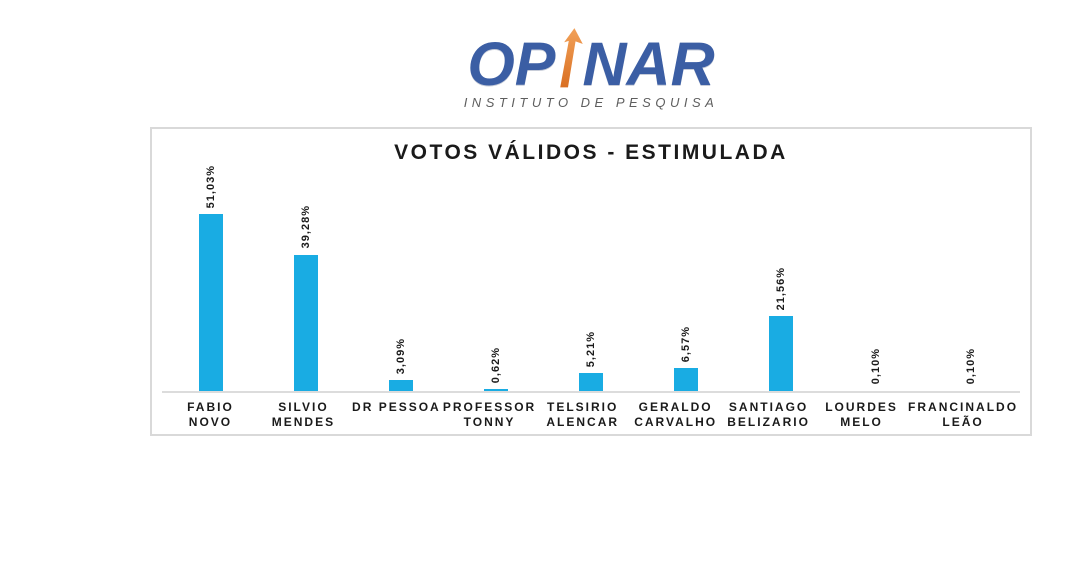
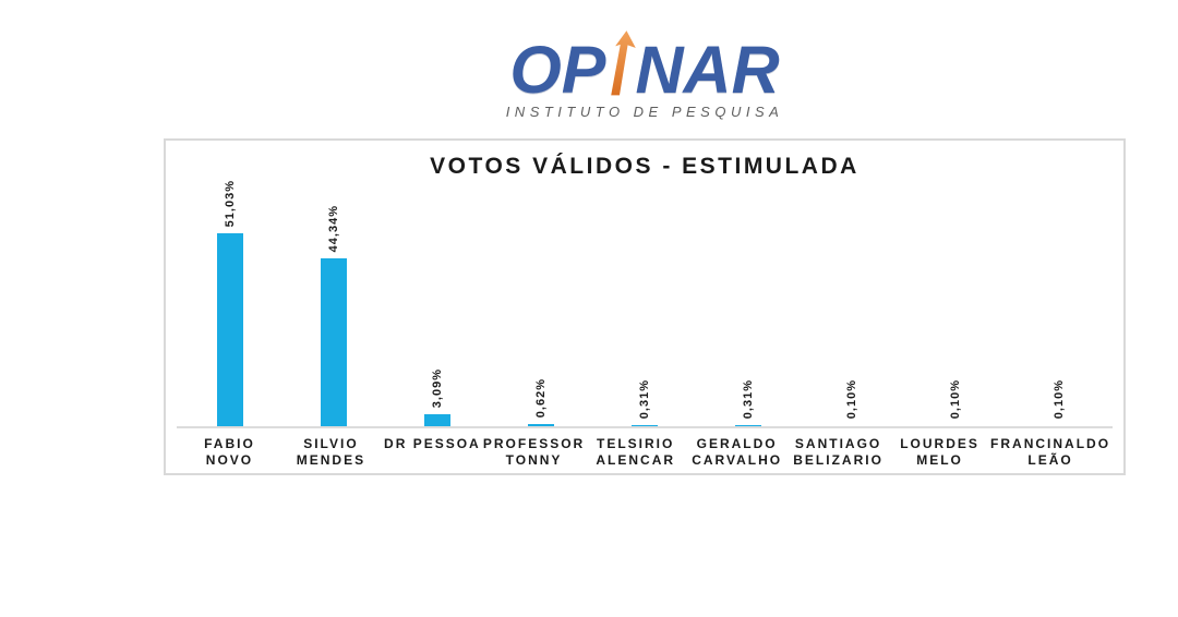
SILVIO MENDES: 39,28% -> 44,34%
TELSIRIO ALENCAR: 5,21% -> 0,31%
GERALDO CARVALHO: 6,57% -> 0,31%
SANTIAGO BELIZARIO: 21,56% -> 0,10%
